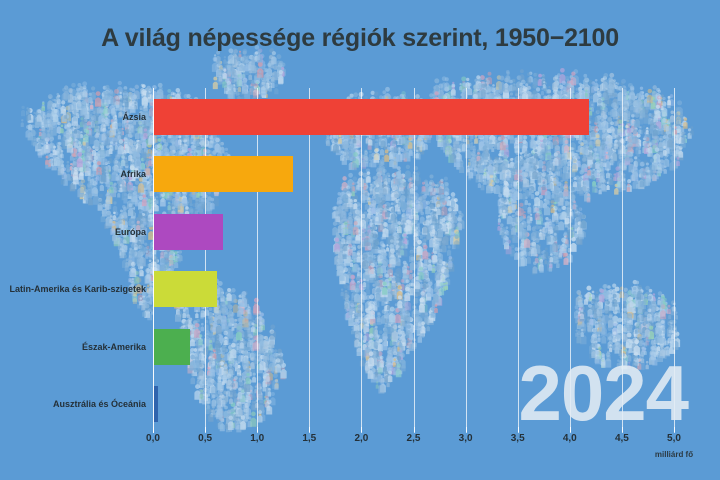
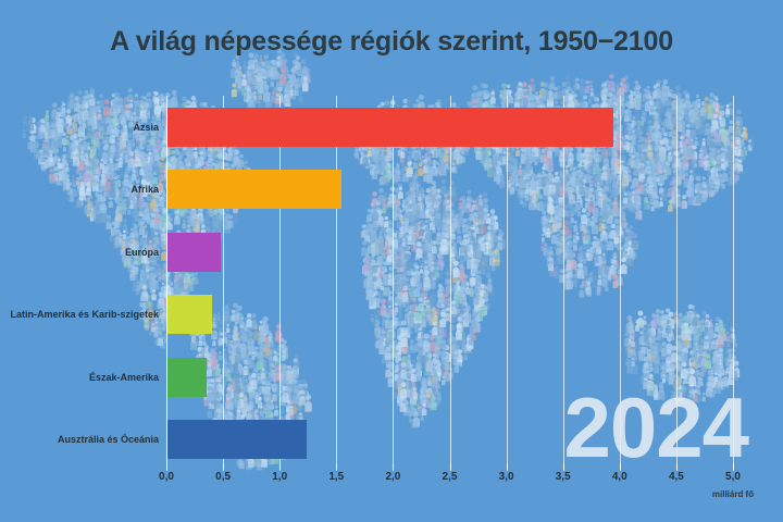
Ázsia: 4,17 -> 3,93
Afrika: 1,33 -> 1,54
Európa: 0,66 -> 0,47
Latin-Amerika és Karib-szigetek: 0,60 -> 0,39
Ausztrália és Óceánia: 0,04 -> 1,23
